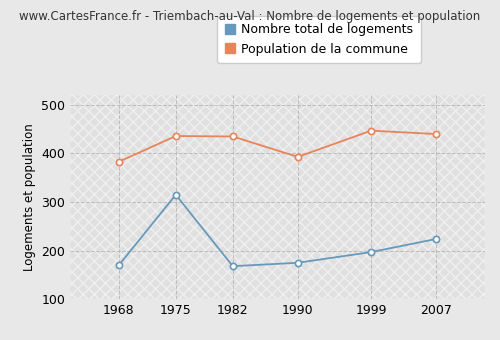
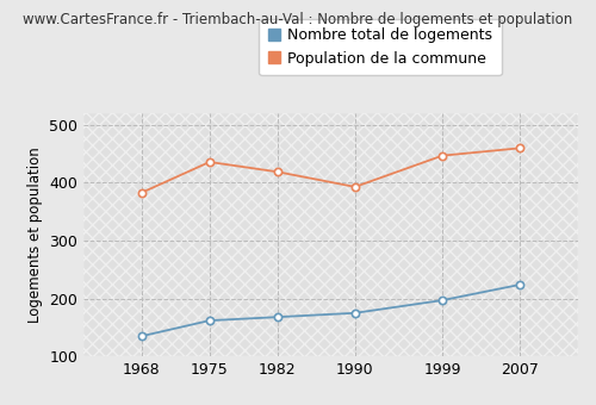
Nombre total de logements/1968: 170 -> 135
Nombre total de logements/1975: 315 -> 162
Population de la commune/1982: 435 -> 419
Population de la commune/2007: 440 -> 460
